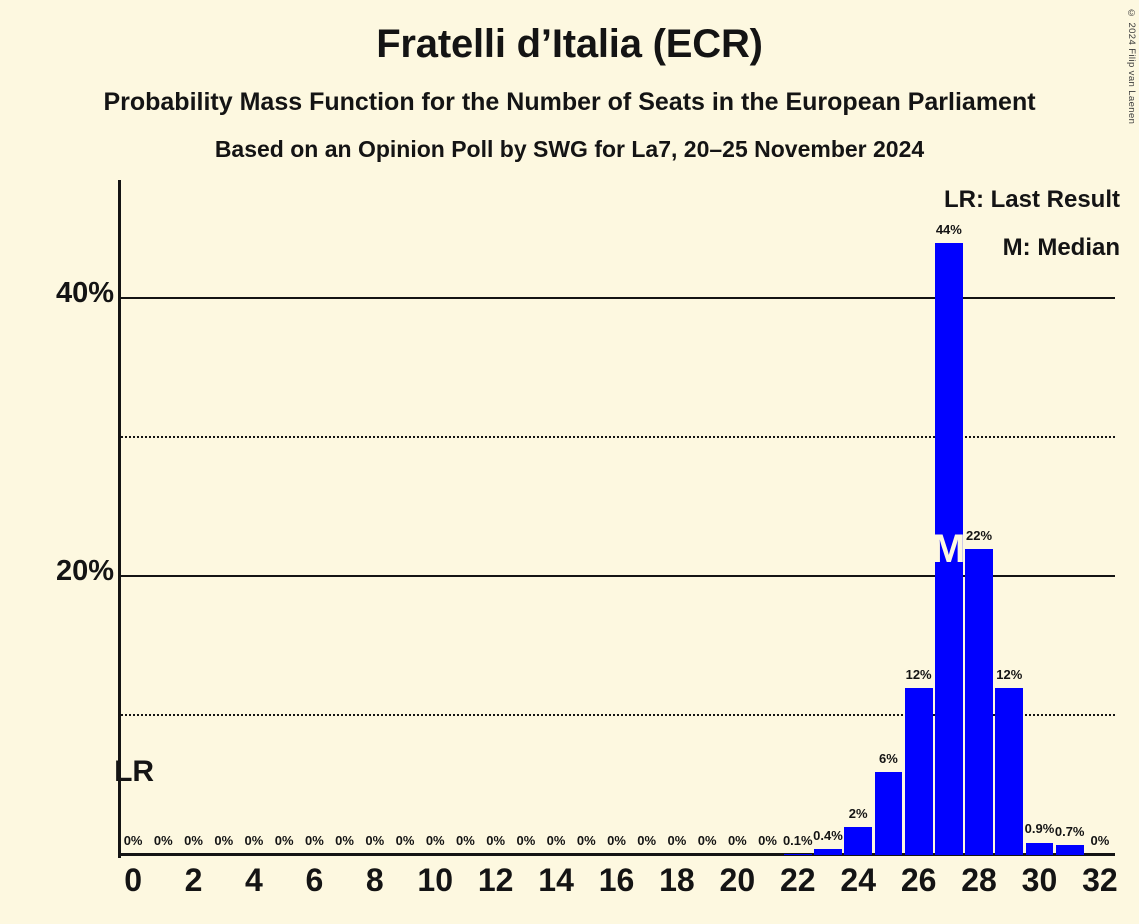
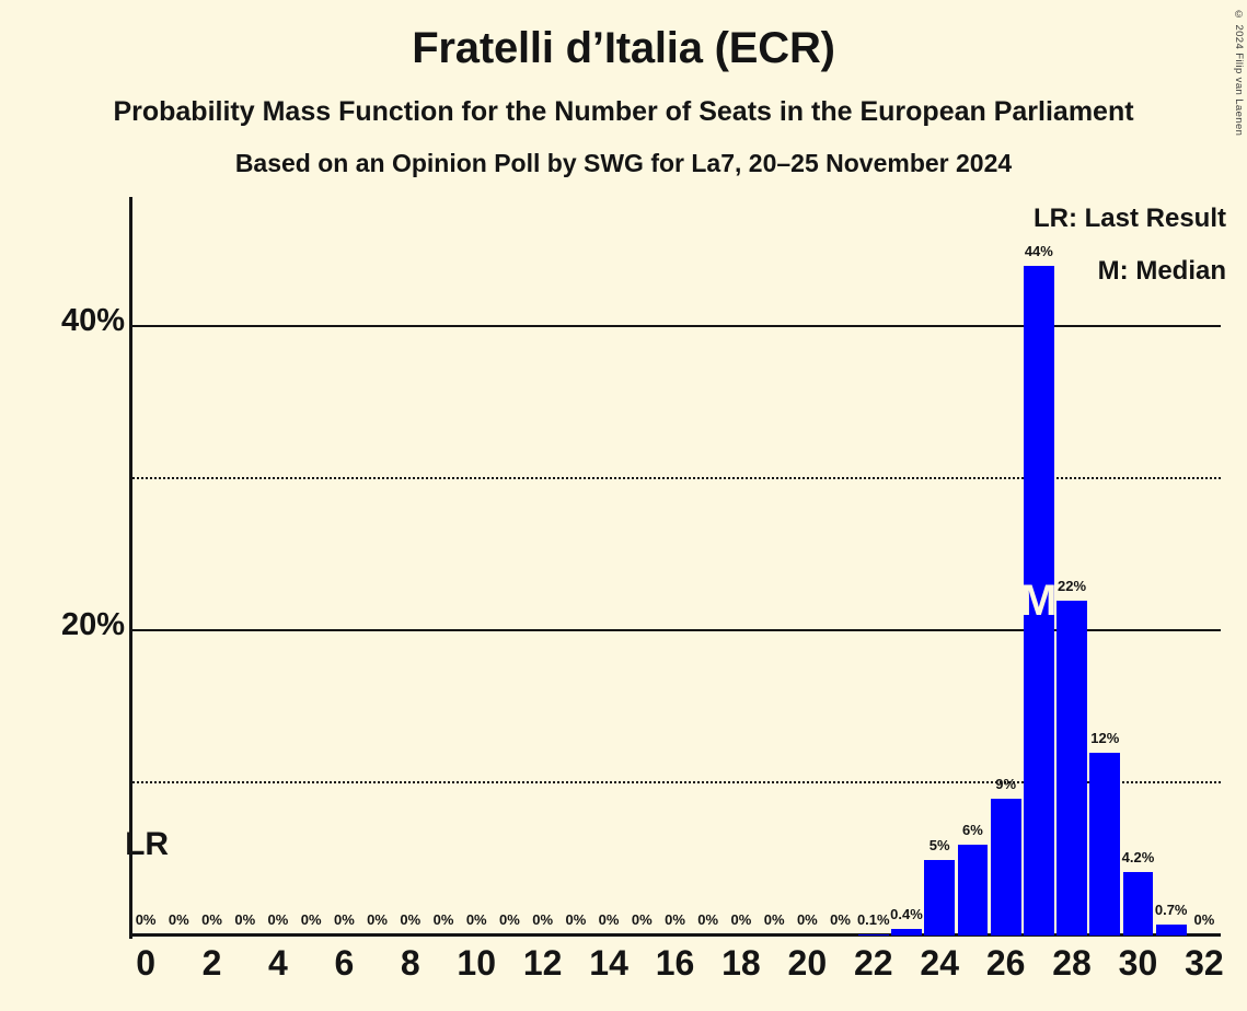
24: 2% -> 5%
26: 12% -> 9%
30: 0.9% -> 4.2%
